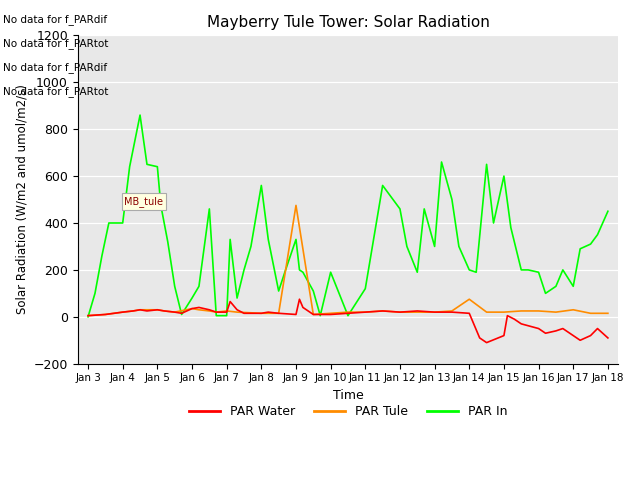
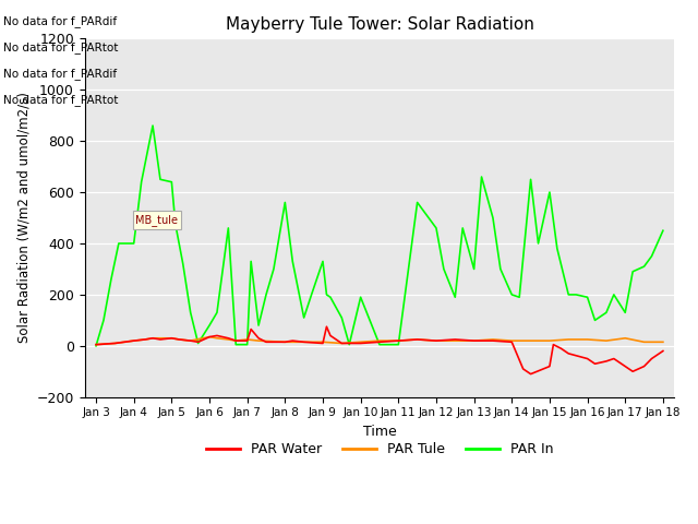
PAR Tule/Jan 9: 475 -> 15
PAR In/Jan 11: 120 -> 5
PAR Tule/Jan 14: 75 -> 20
PAR Water/Jan 18: -90 -> -20
